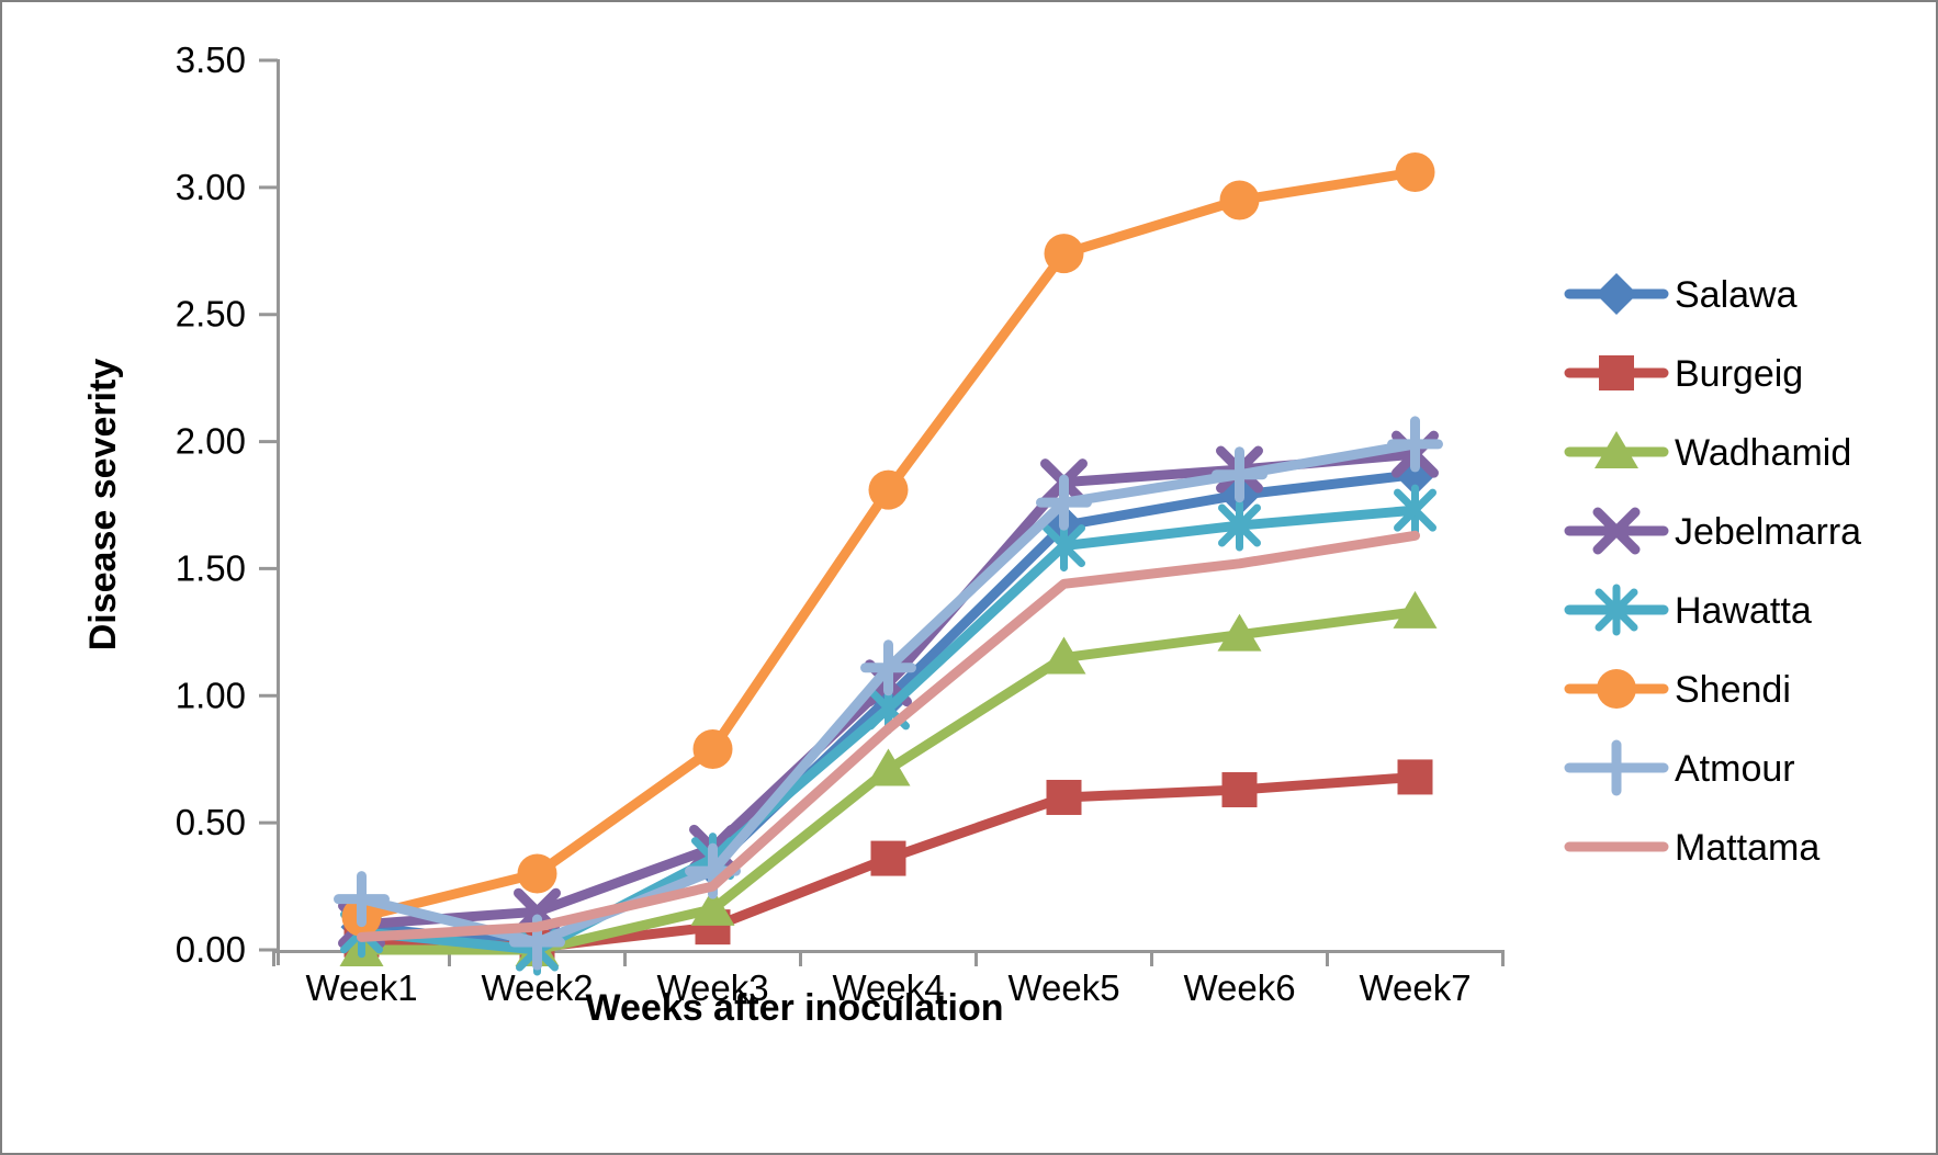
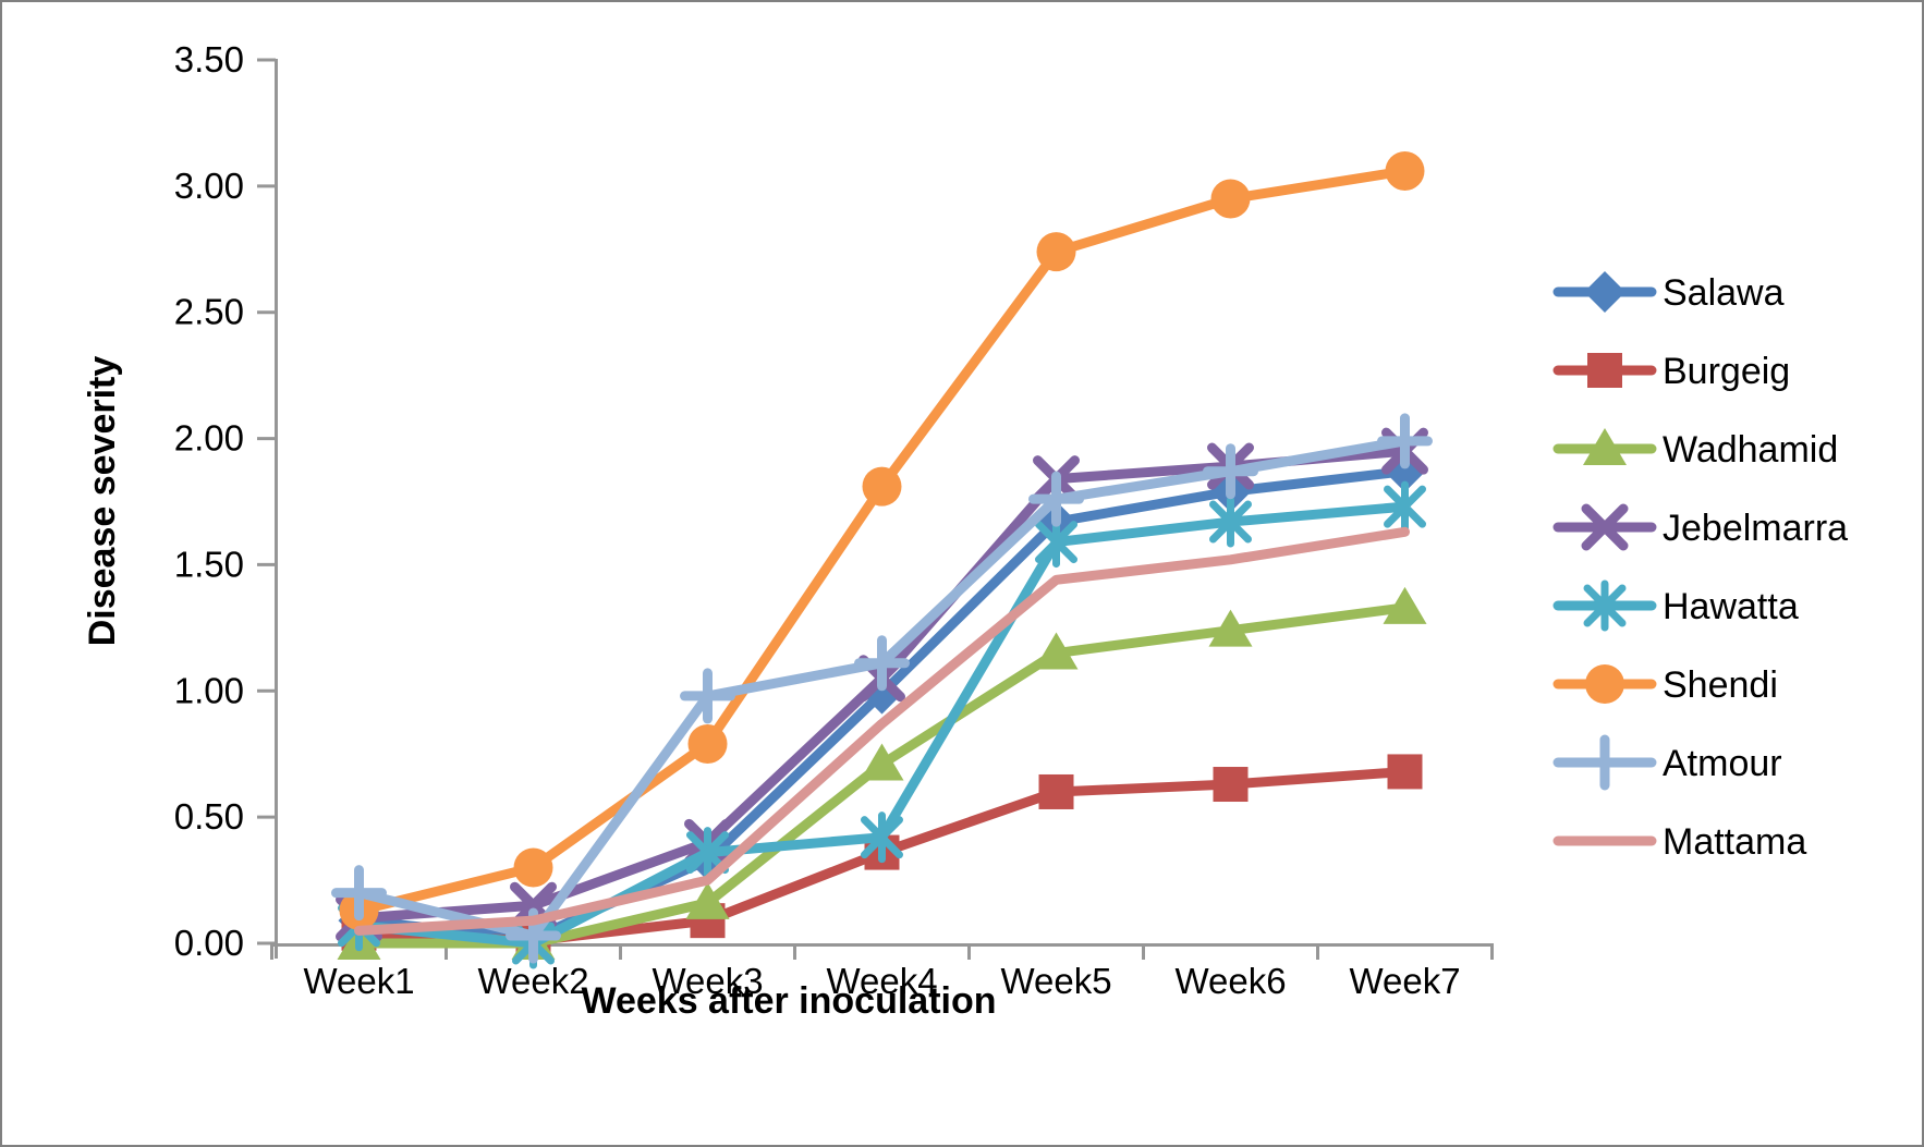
Atmour/Week3: 0.31 -> 0.98
Hawatta/Week4: 0.95 -> 0.42
